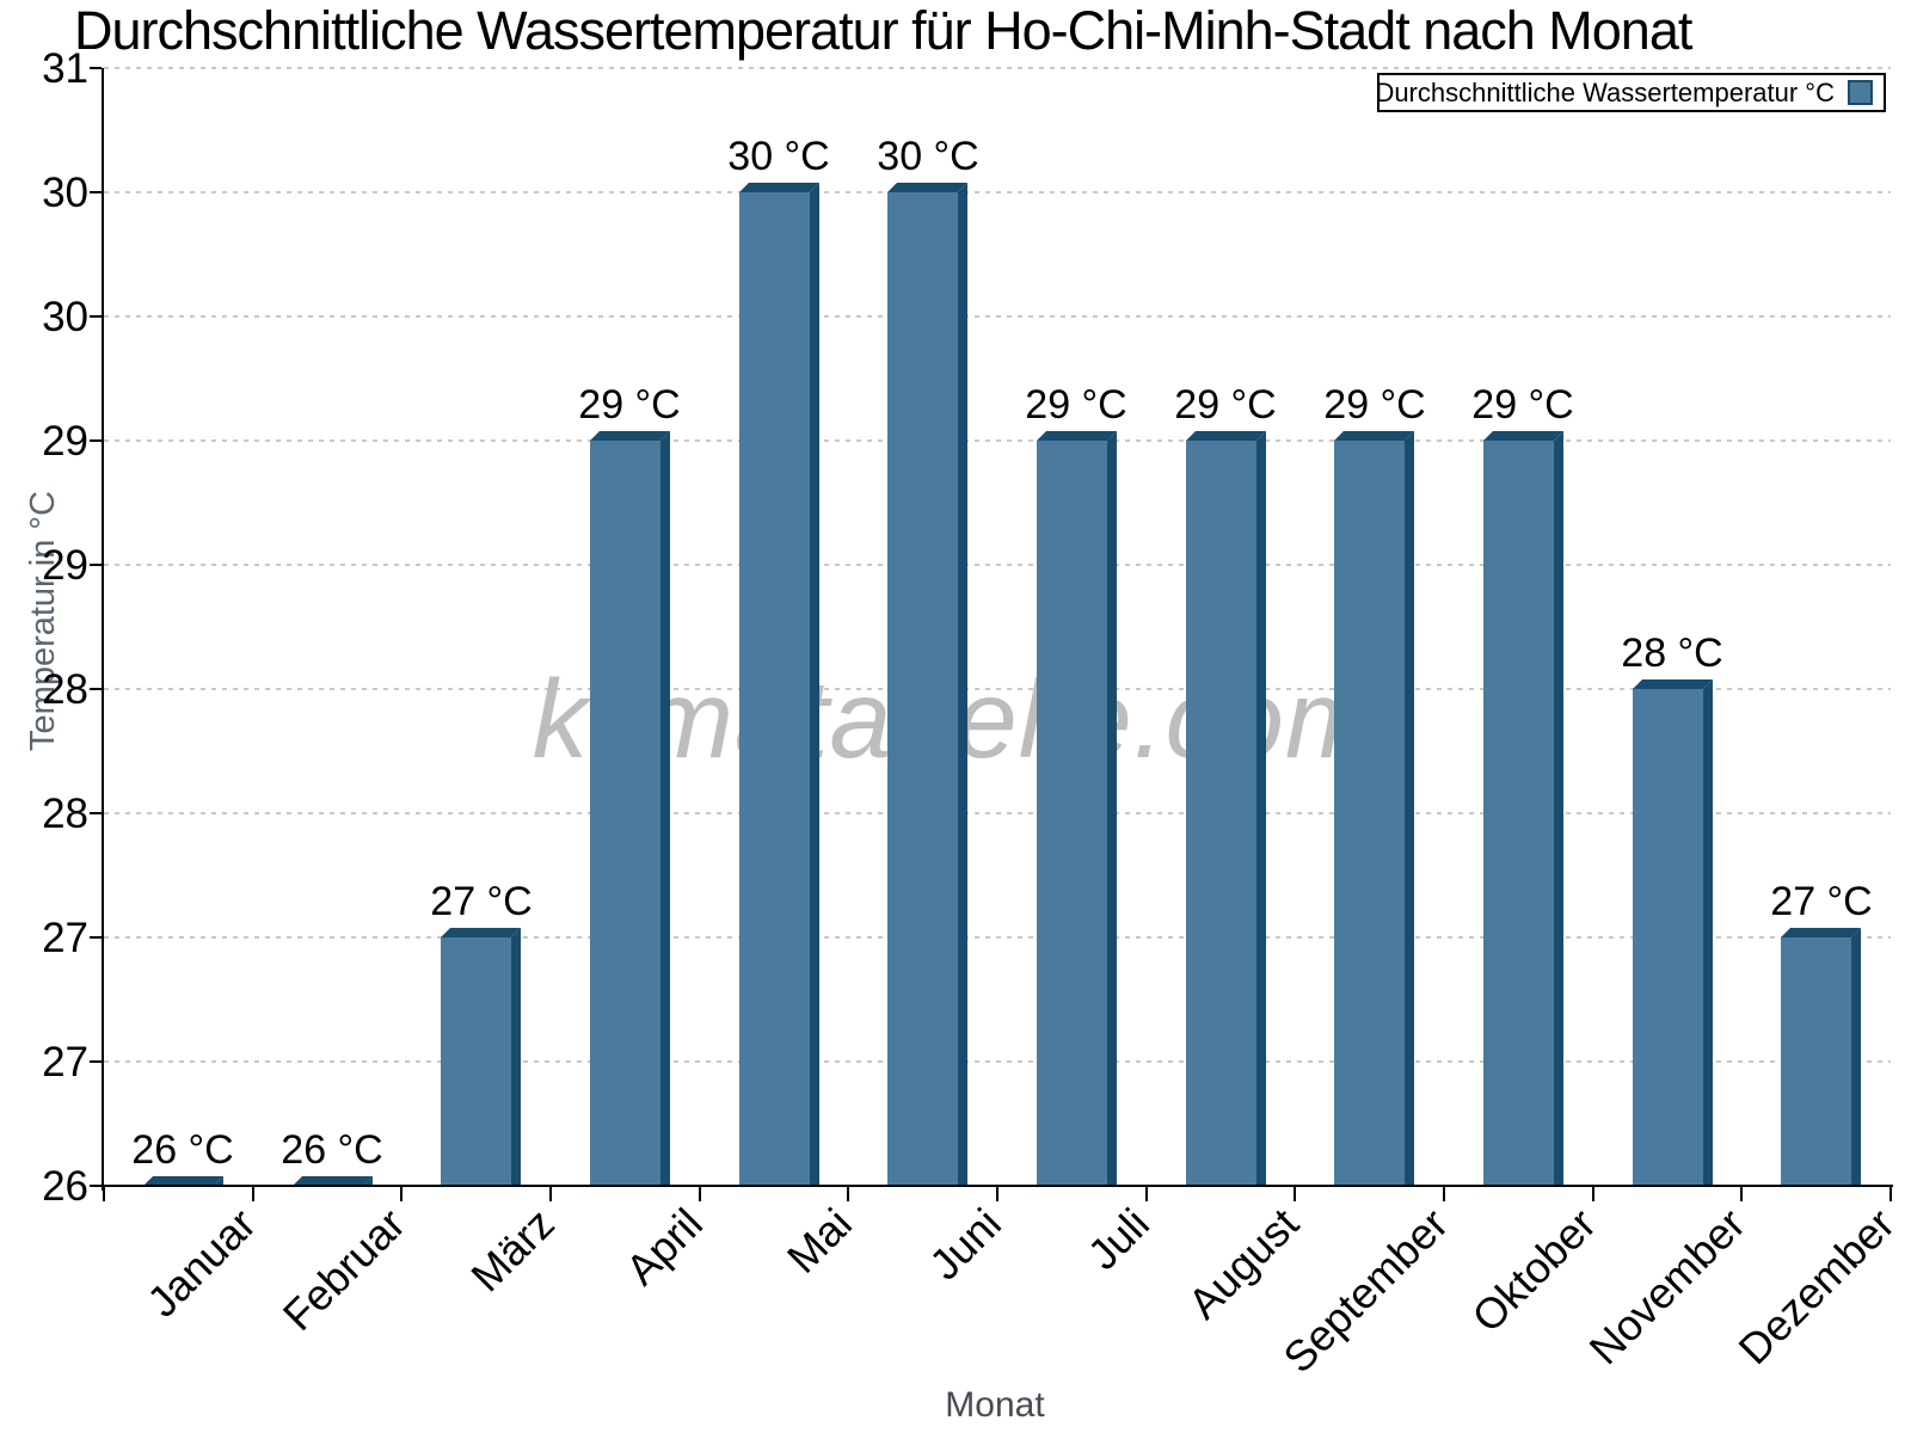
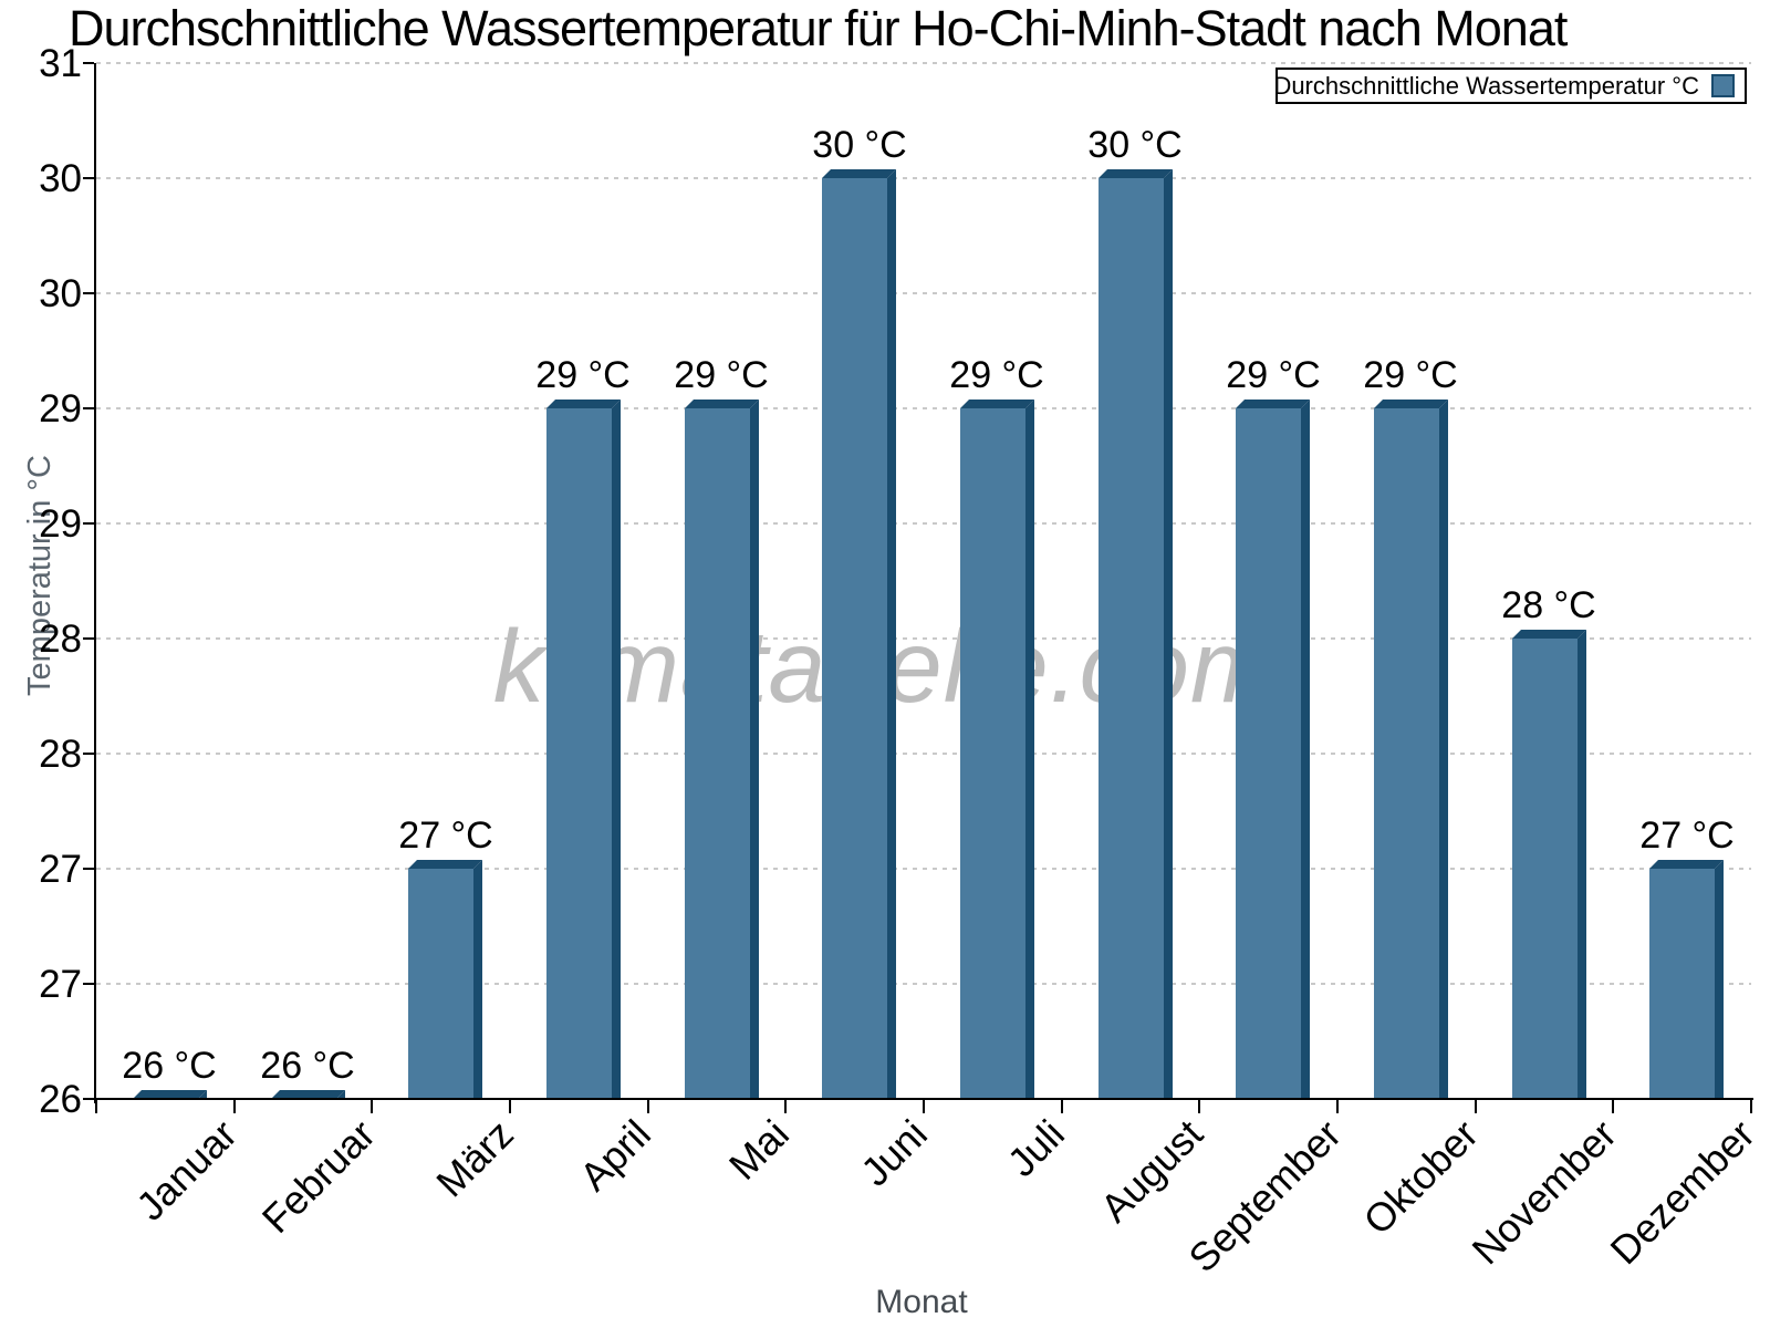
Mai: 30 -> 29
August: 29 -> 30
